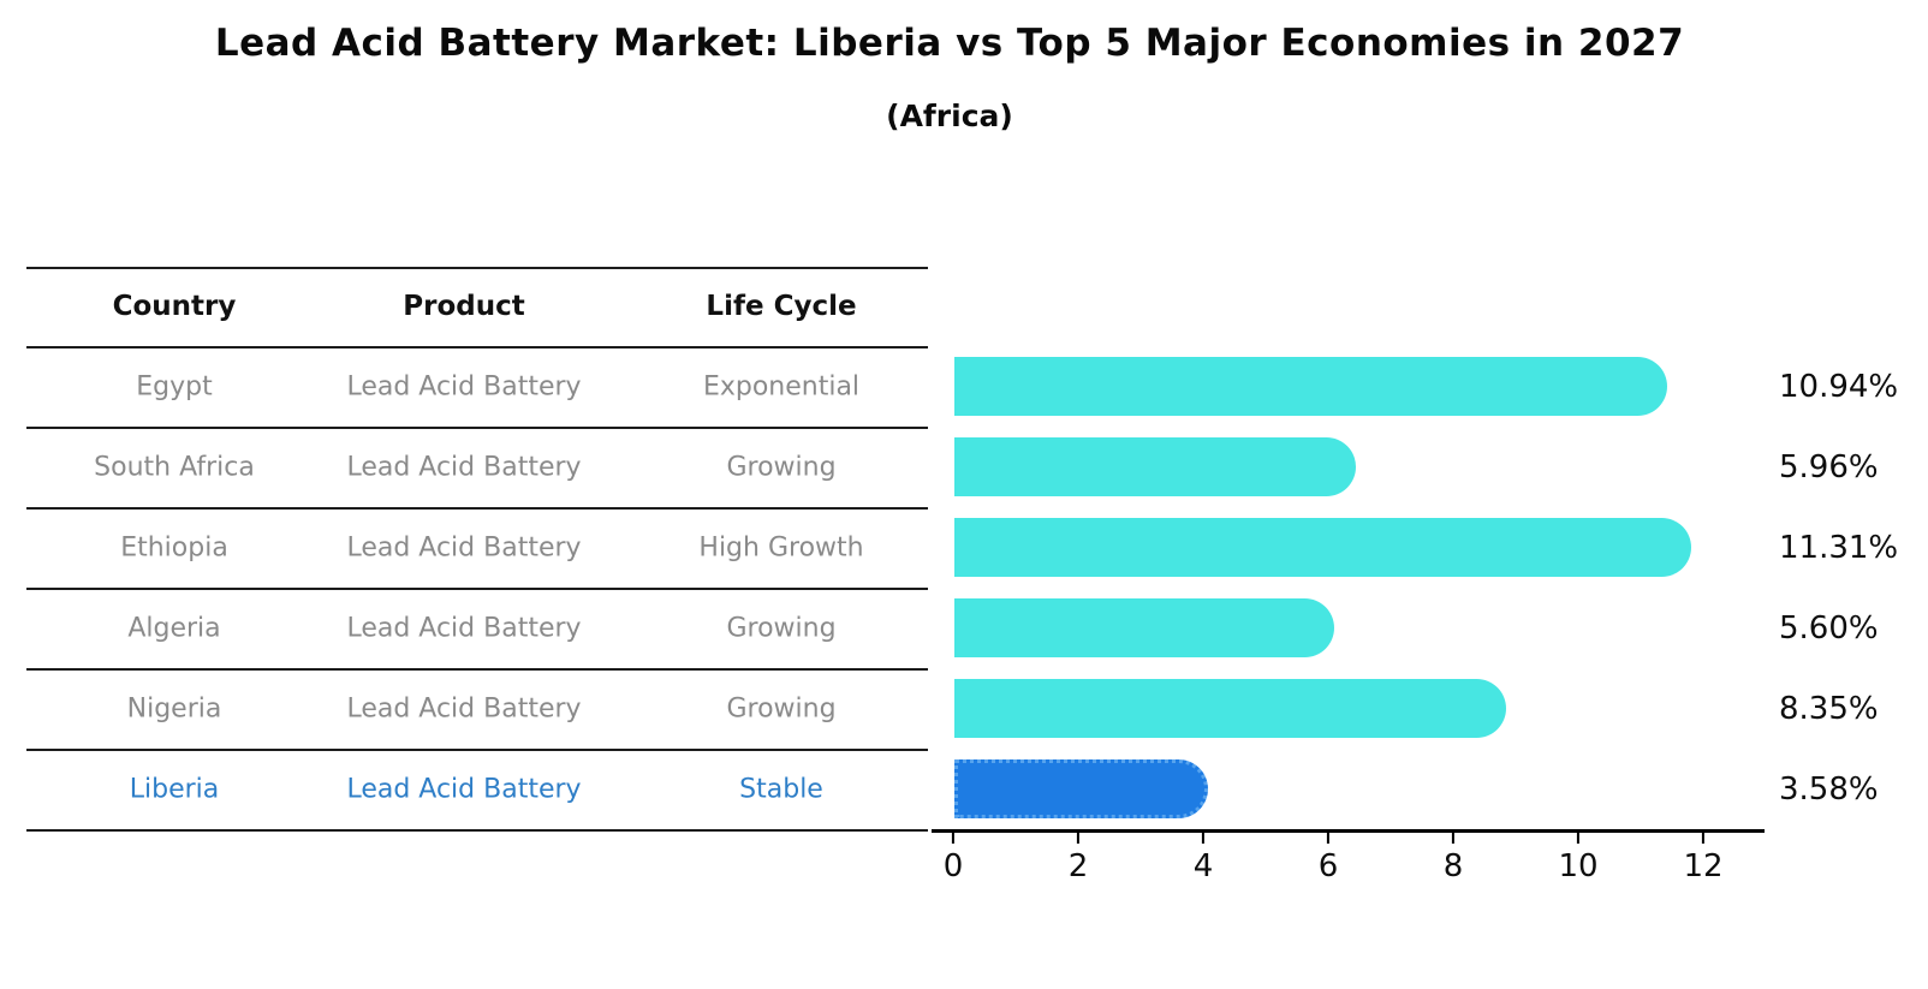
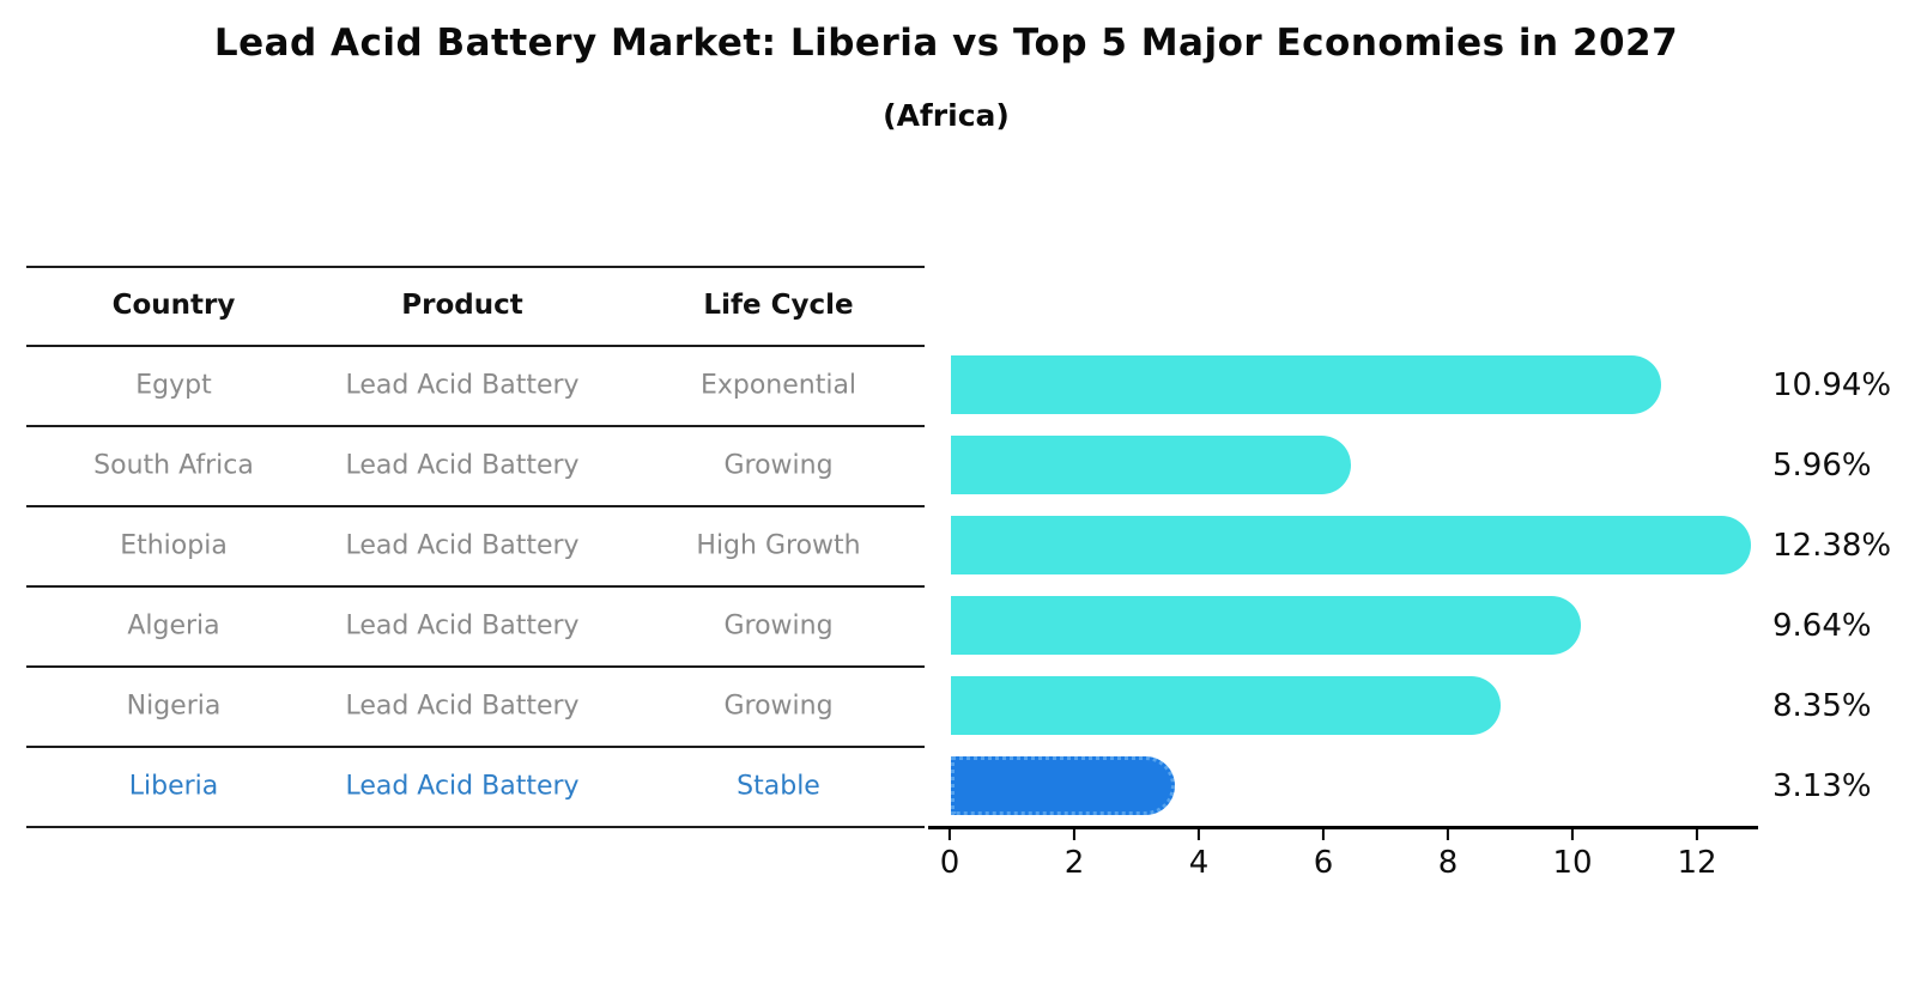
Ethiopia: 11.31% -> 12.38%
Algeria: 5.60% -> 9.64%
Liberia: 3.58% -> 3.13%
